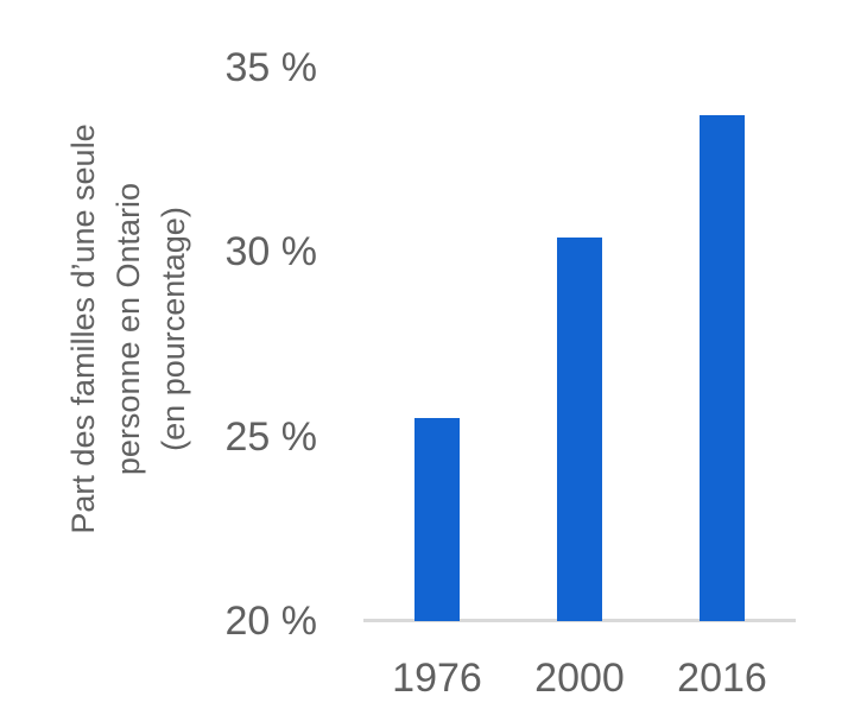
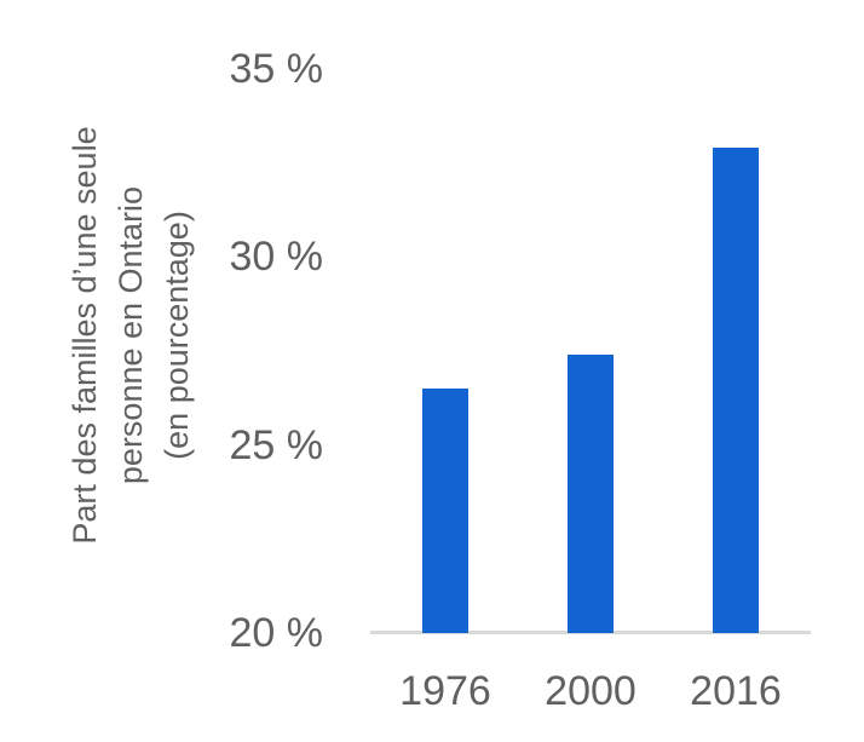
1976: 25.5% -> 26.5%
2000: 30.4% -> 27.4%
2016: 33.7% -> 32.9%
